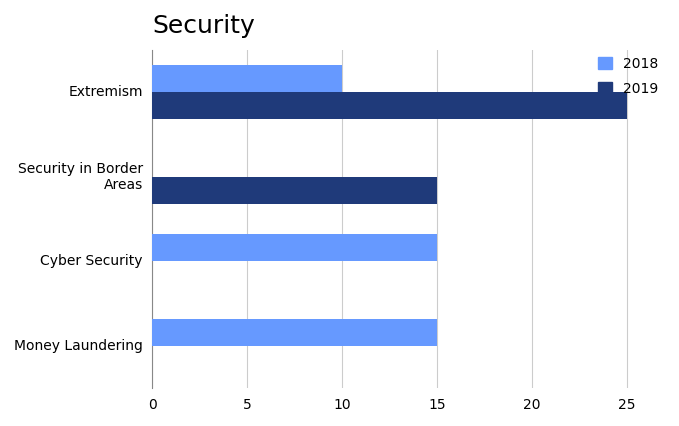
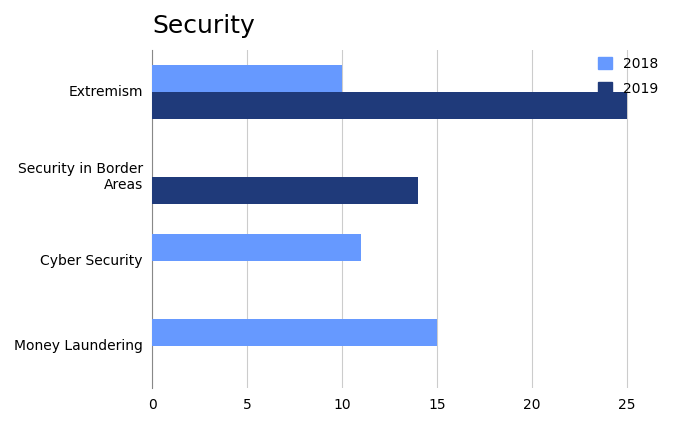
2019/Security in Border Areas: 15 -> 14
2018/Cyber Security: 15 -> 11
